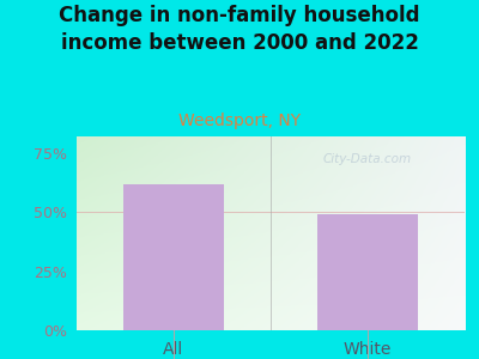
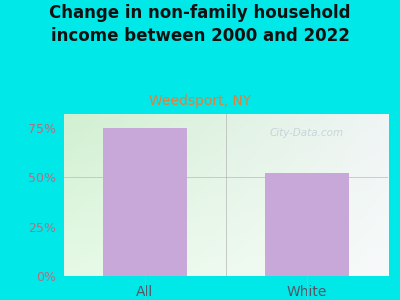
All: 62% -> 75%
White: 49% -> 52%
